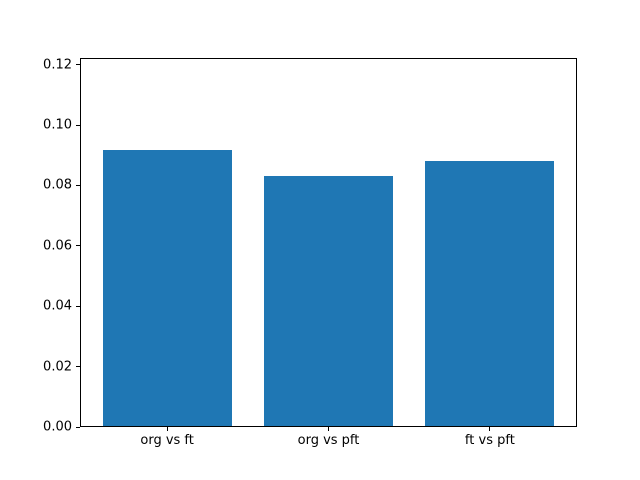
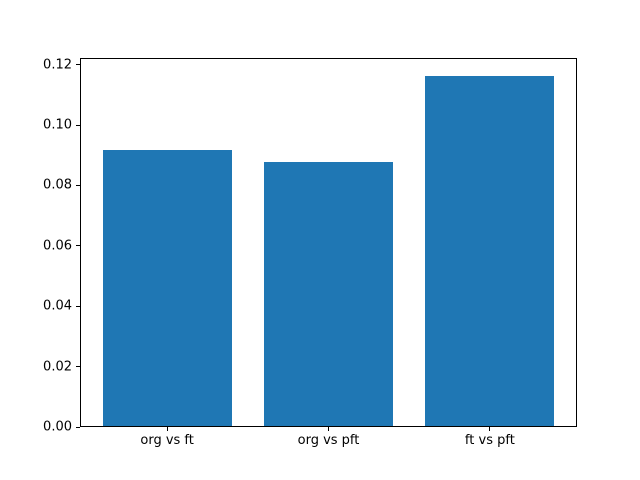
org vs pft: 0.083 -> 0.088
ft vs pft: 0.088 -> 0.116
